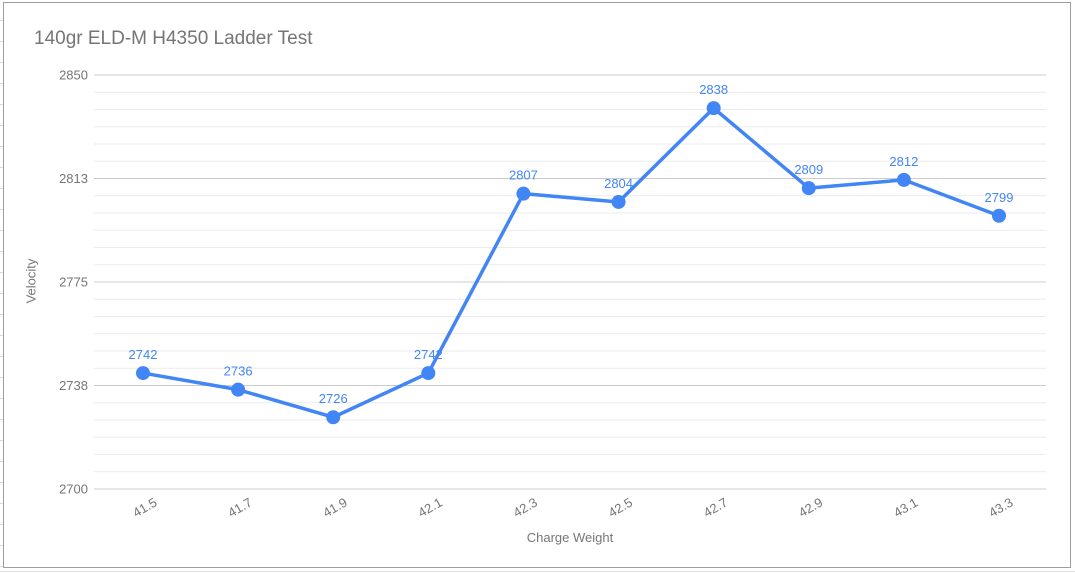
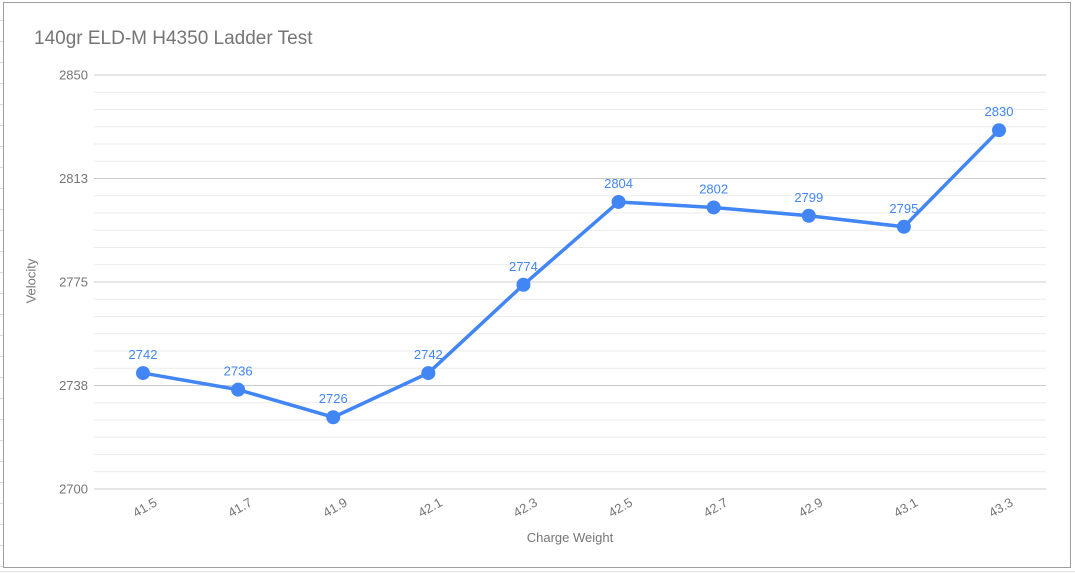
42.3: 2807 -> 2774
42.7: 2838 -> 2802
42.9: 2809 -> 2799
43.1: 2812 -> 2795
43.3: 2799 -> 2830
